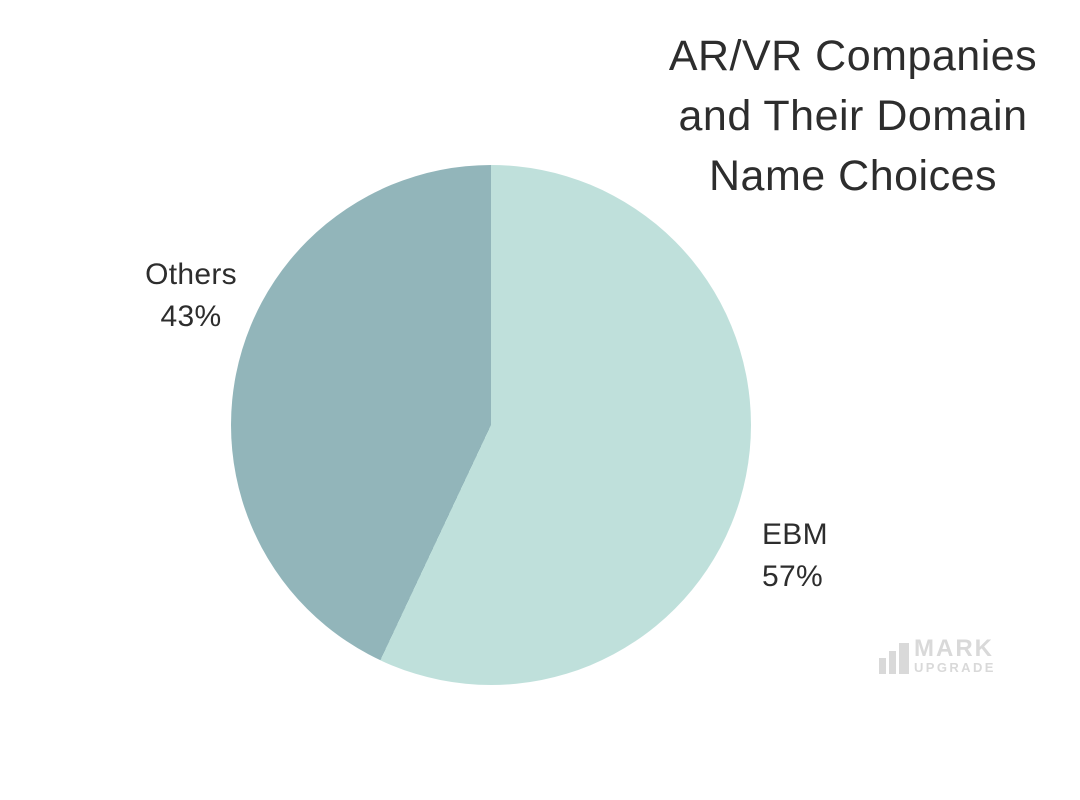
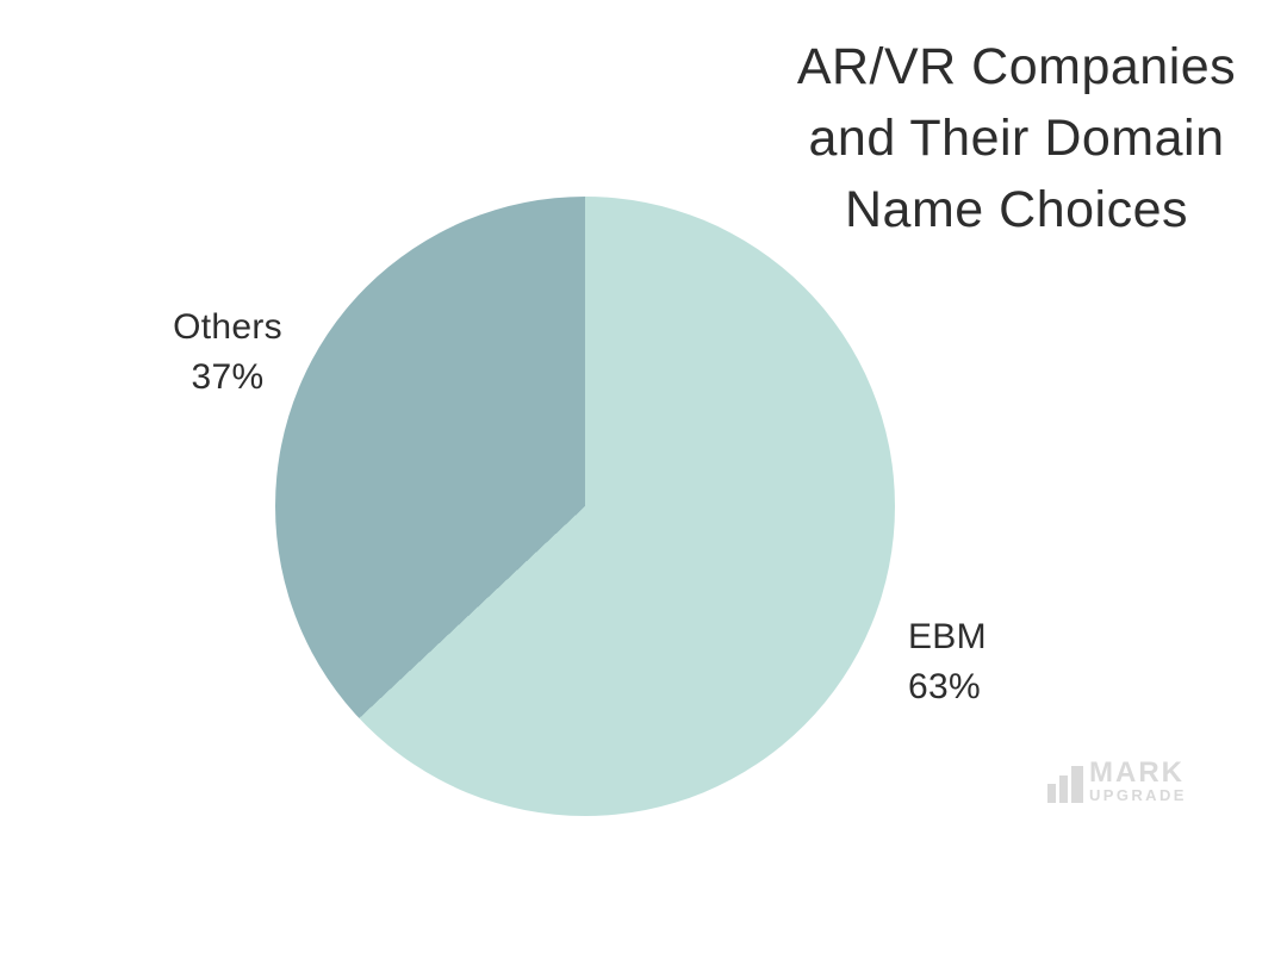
EBM: 57% -> 63%
Others: 43% -> 37%
